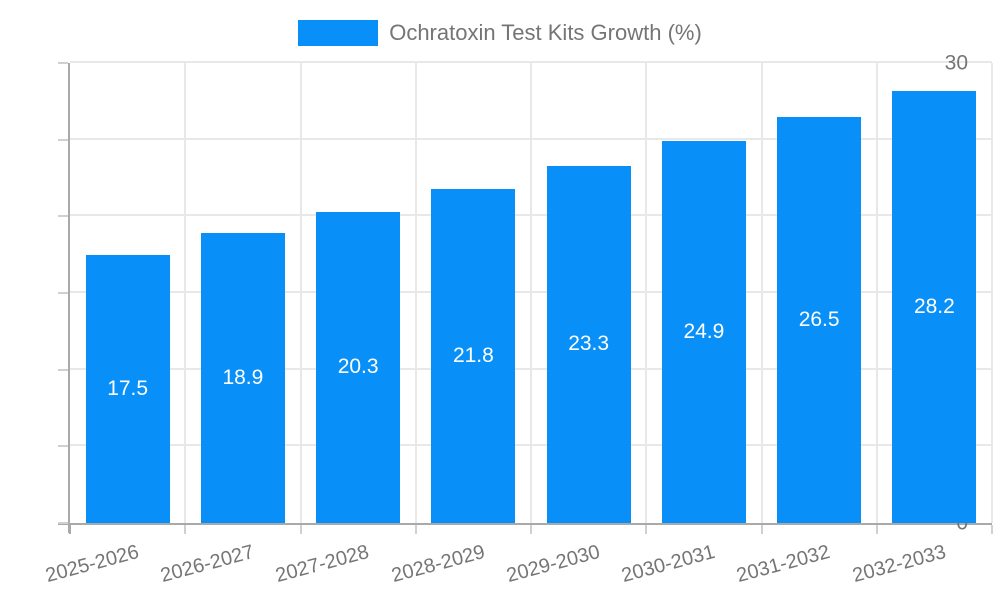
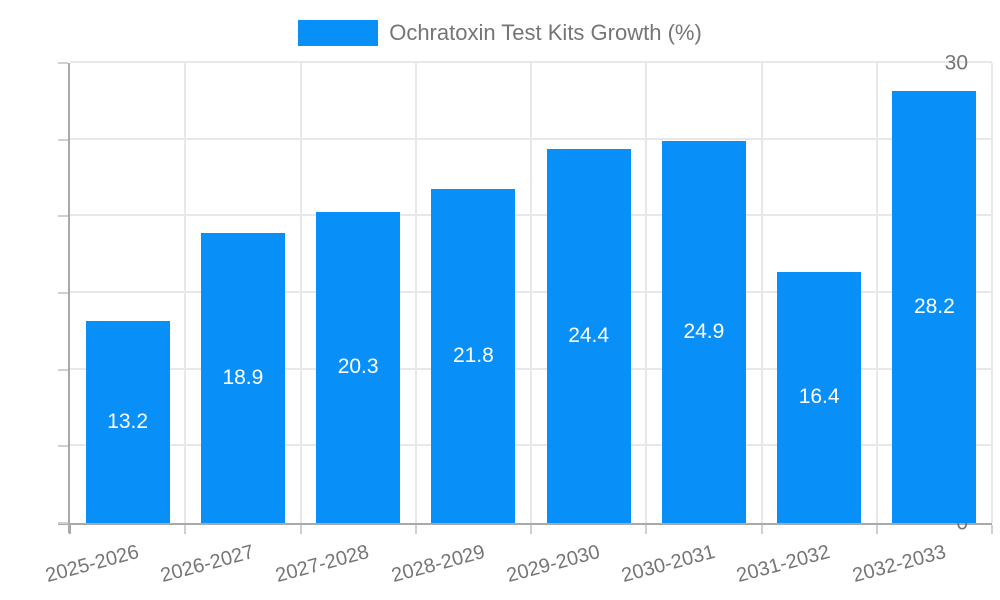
2025-2026: 17.5 -> 13.2
2029-2030: 23.3 -> 24.4
2031-2032: 26.5 -> 16.4
